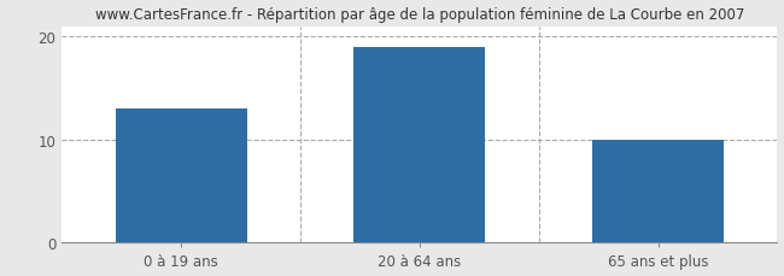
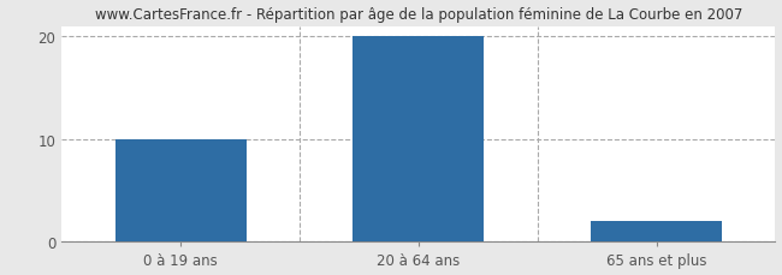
0 à 19 ans: 13 -> 10
20 à 64 ans: 19 -> 20
65 ans et plus: 10 -> 2
